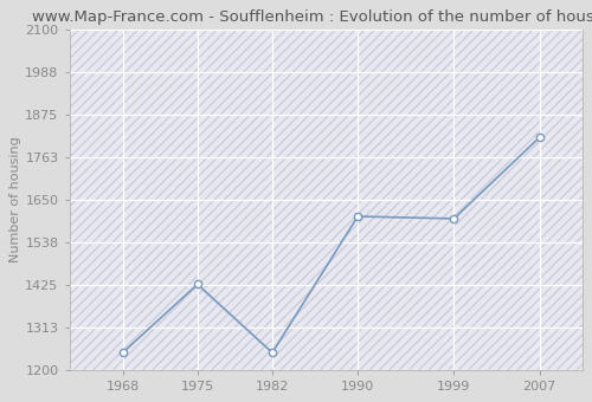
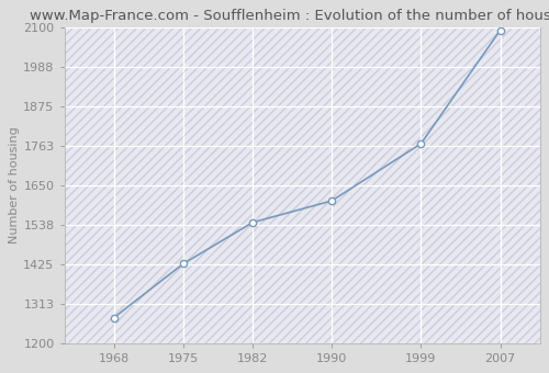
1968: 1245 -> 1272
1982: 1245 -> 1544
1999: 1600 -> 1769
2007: 1815 -> 2093
